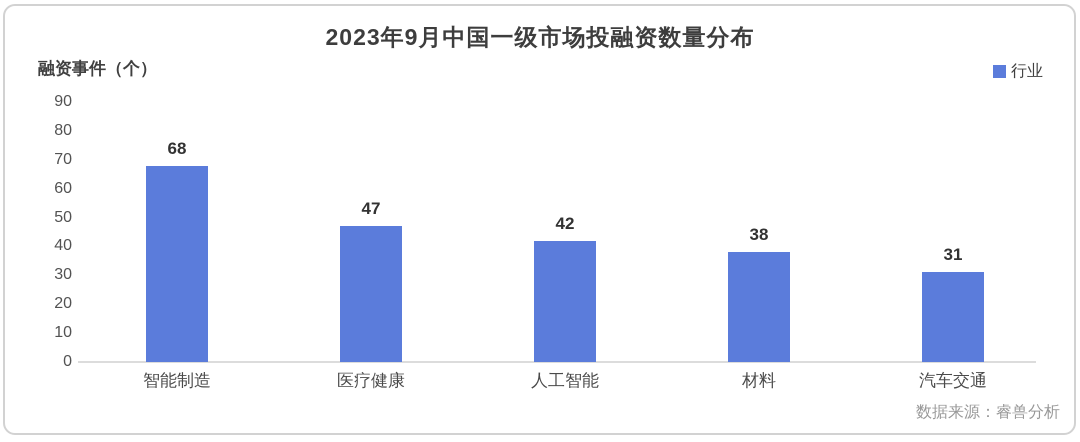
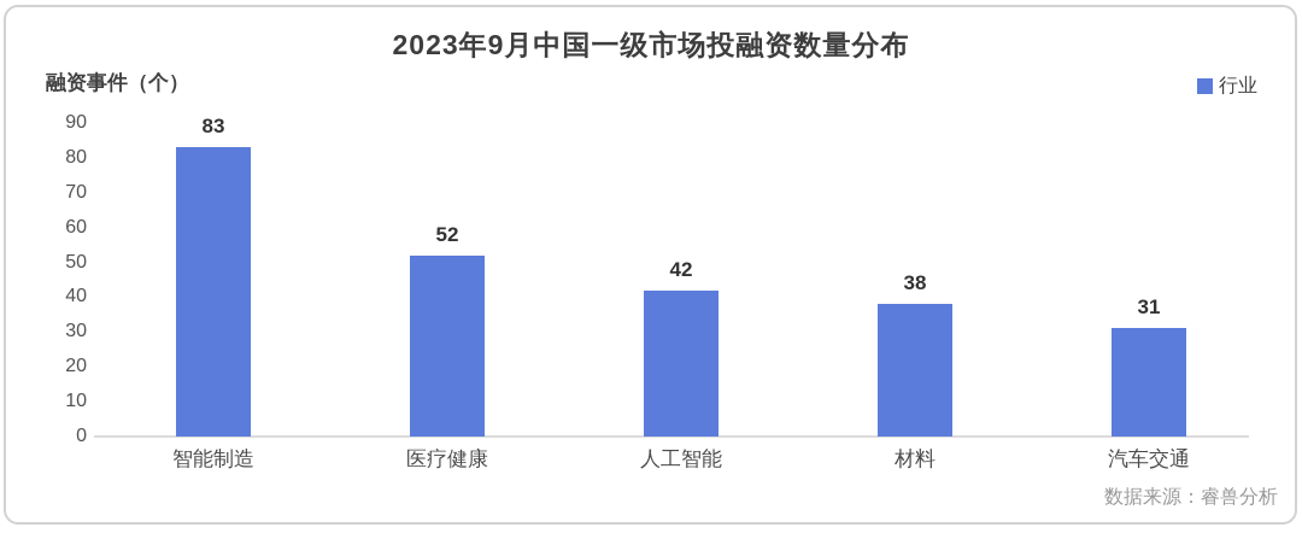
智能制造: 68 -> 83
医疗健康: 47 -> 52
